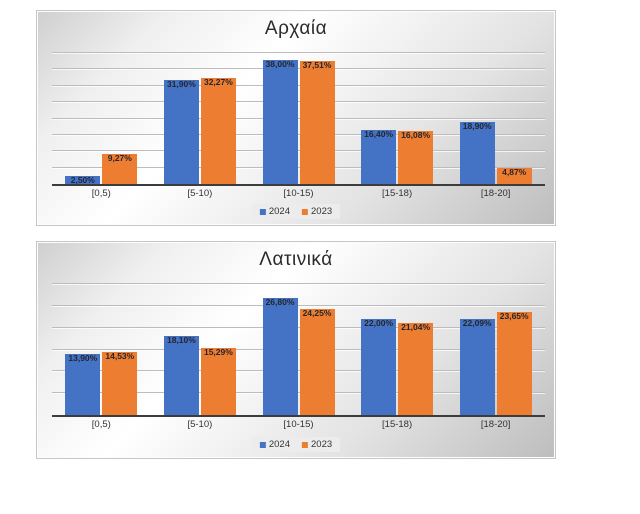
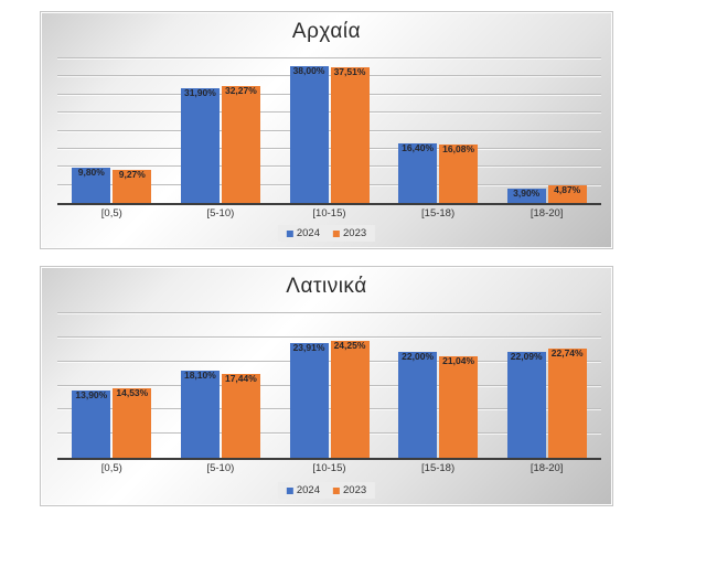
Αρχαία/2024/[0,5): 2,50% -> 9,80%
Αρχαία/2024/[18-20]: 18,90% -> 3,90%
Λατινικά/2023/[5-10): 15,29% -> 17,44%
Λατινικά/2024/[10-15): 26,80% -> 23,91%
Λατινικά/2023/[18-20]: 23,65% -> 22,74%
